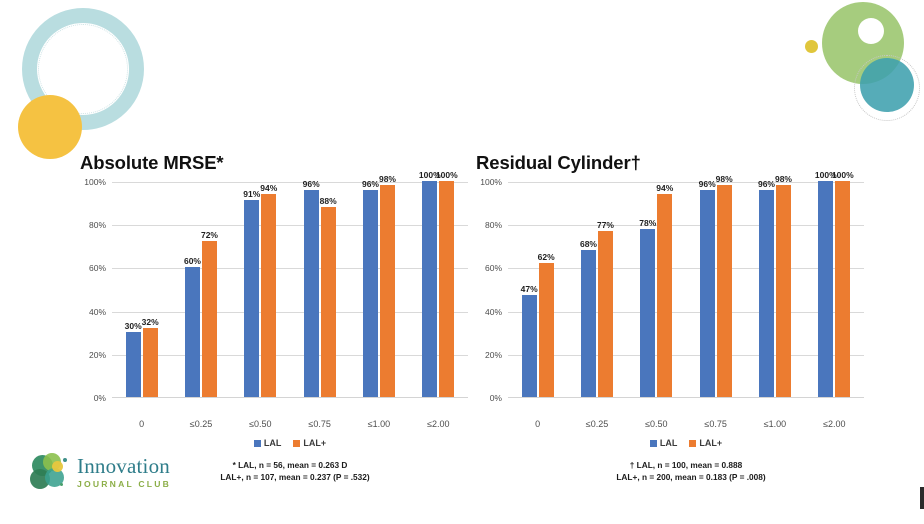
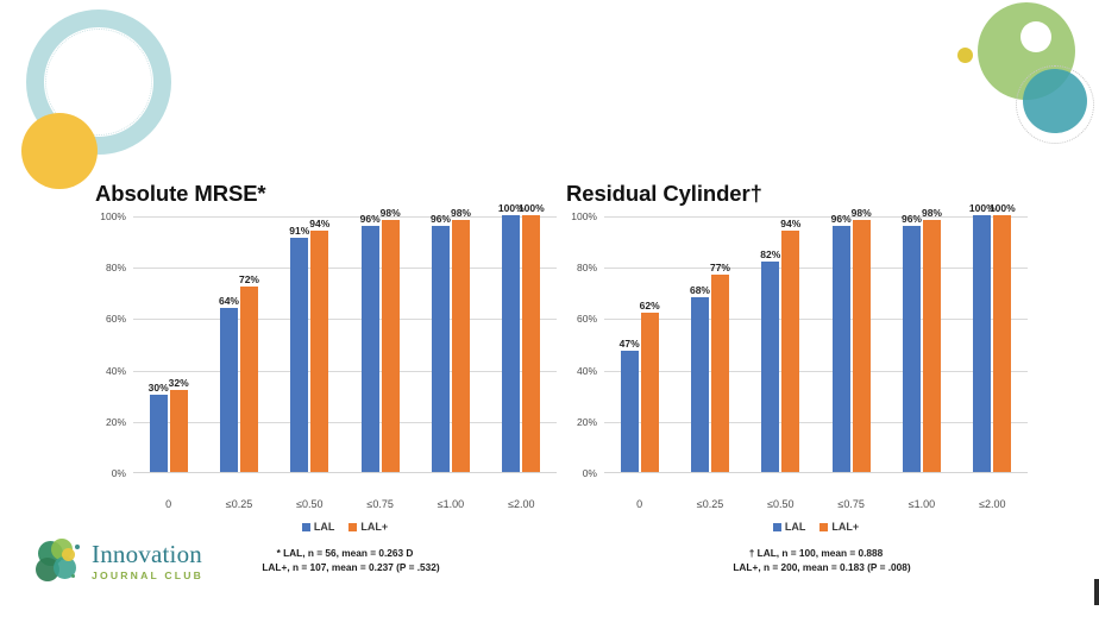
Absolute MRSE*/LAL/≤0.25: 60% -> 64%
Absolute MRSE*/LAL+/≤0.75: 88% -> 98%
Residual Cylinder†/LAL/≤0.50: 78% -> 82%
